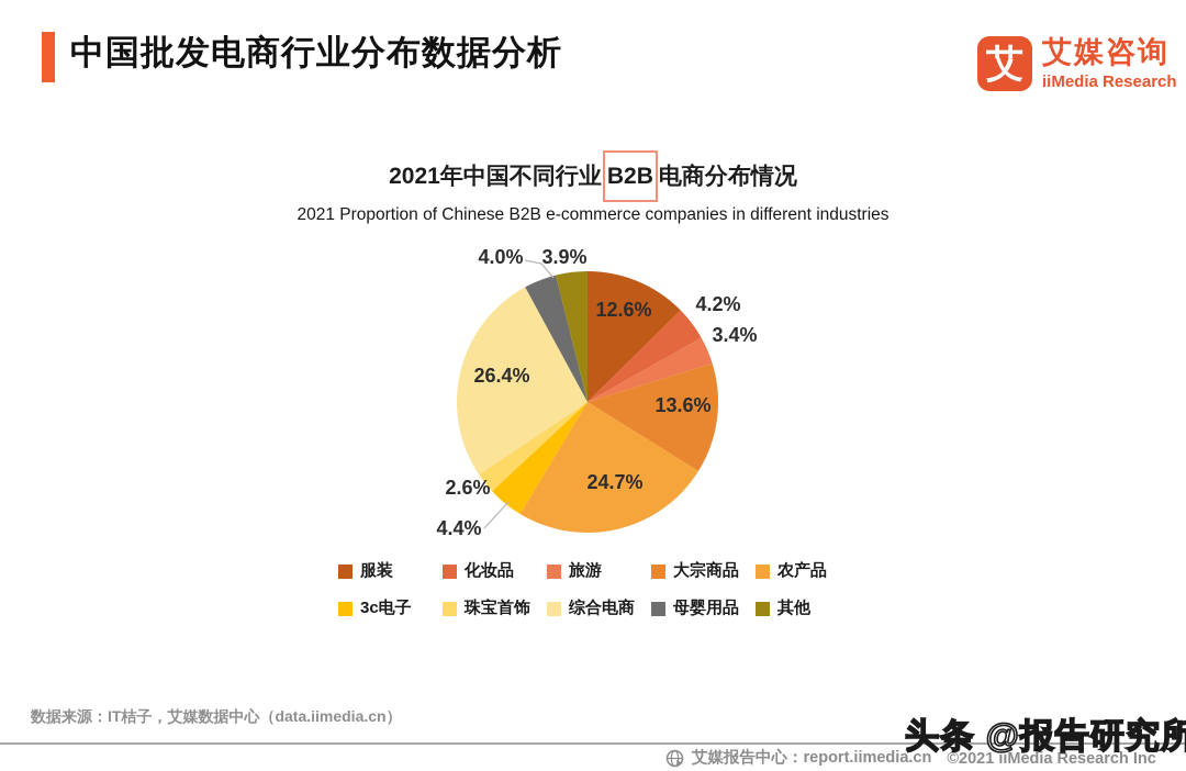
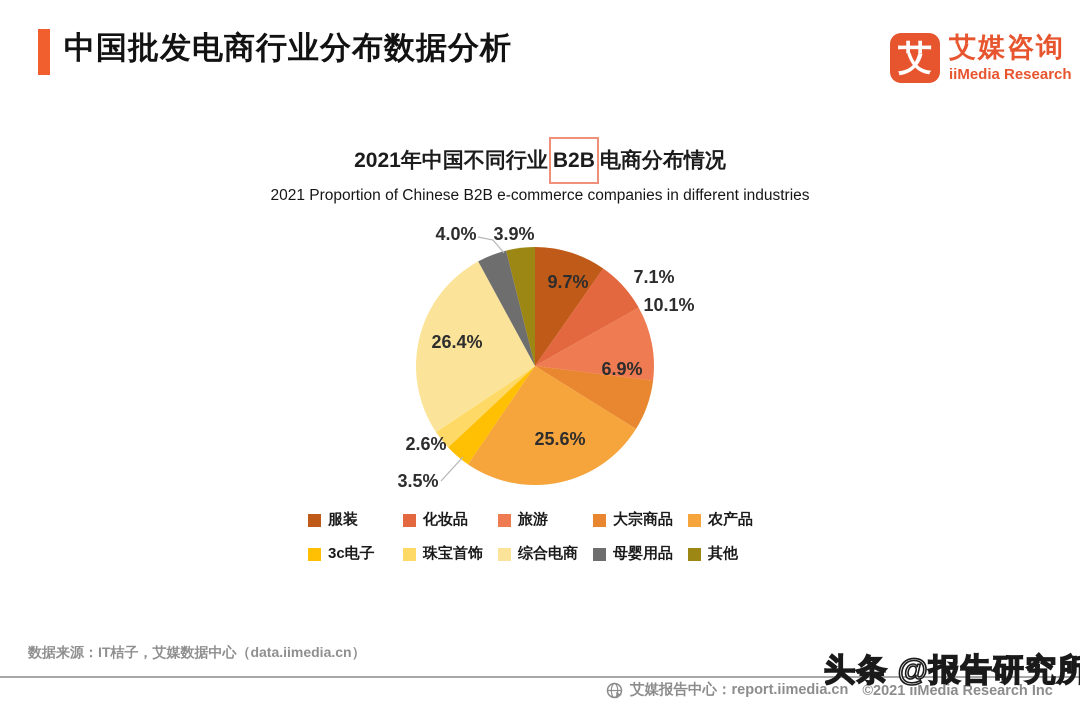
服装: 12.6% -> 9.7%
化妆品: 4.2% -> 7.1%
旅游: 3.4% -> 10.1%
大宗商品: 13.6% -> 6.9%
农产品: 24.7% -> 25.6%
3c电子: 4.4% -> 3.5%
